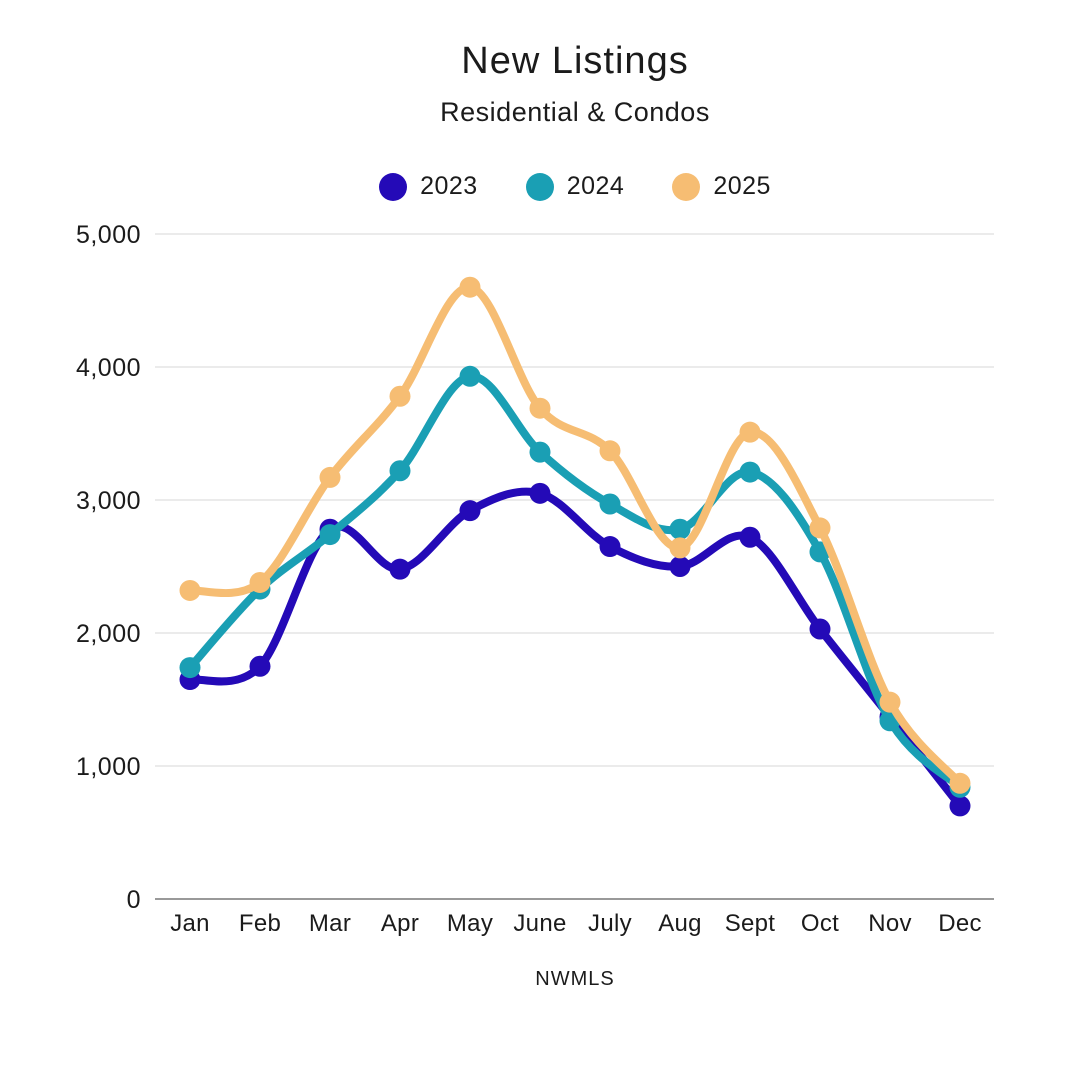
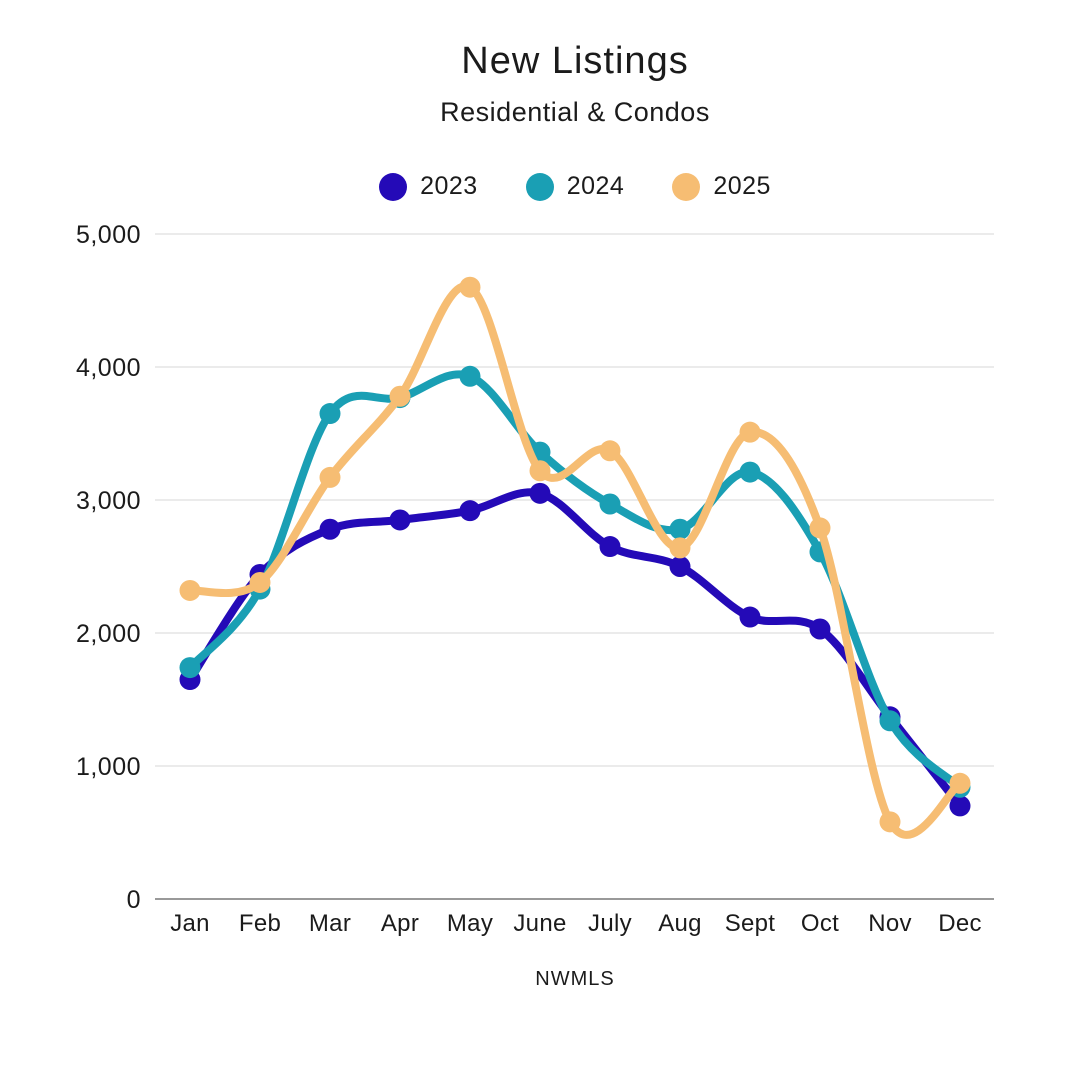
2023/Feb: 1750 -> 2440
2024/Mar: 2740 -> 3650
2023/Apr: 2480 -> 2850
2024/Apr: 3220 -> 3770
2025/June: 3690 -> 3220
2023/Sept: 2720 -> 2120
2025/Nov: 1480 -> 580
